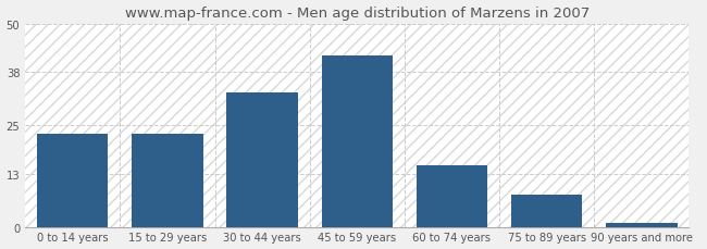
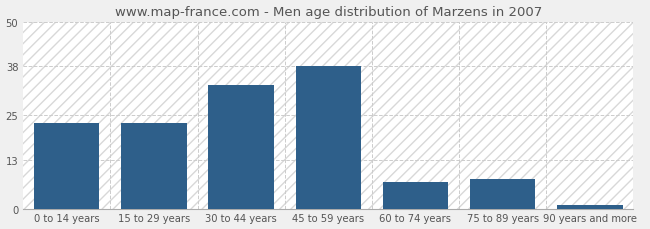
45 to 59 years: 42 -> 38
60 to 74 years: 15 -> 7
